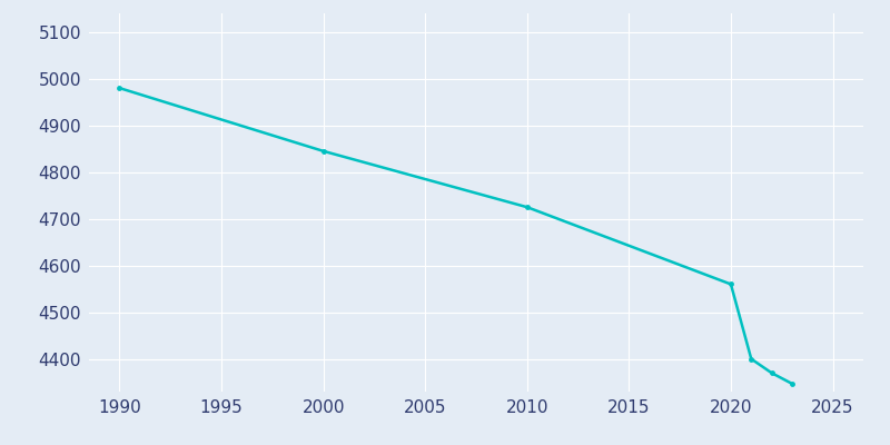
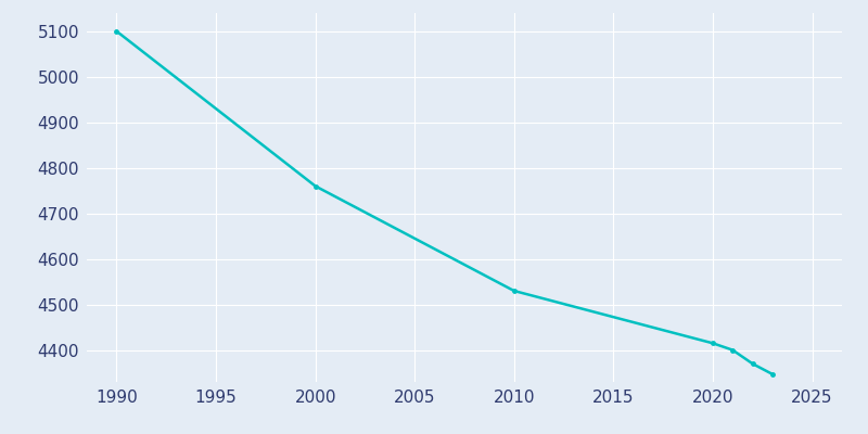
1990: 4980 -> 5100
2000: 4845 -> 4760
2010: 4725 -> 4530
2020: 4560 -> 4415
